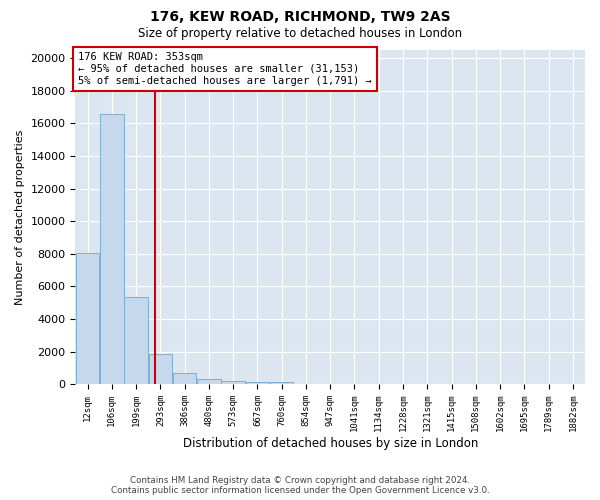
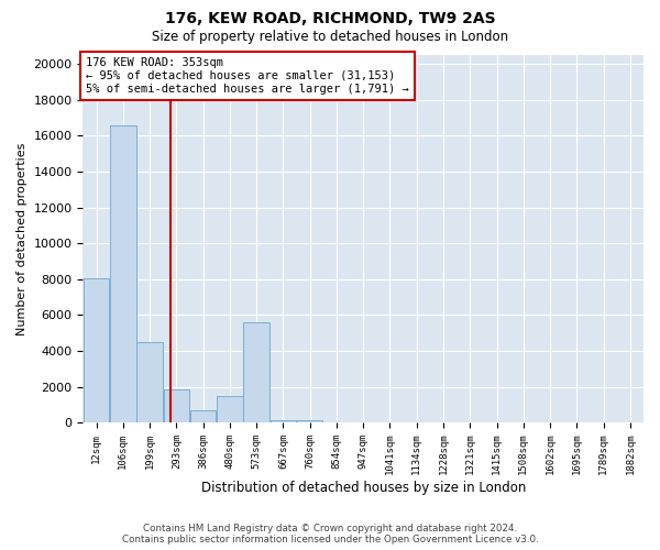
199sqm: 5400 -> 4500
480sqm: 300 -> 1500
573sqm: 200 -> 5600
